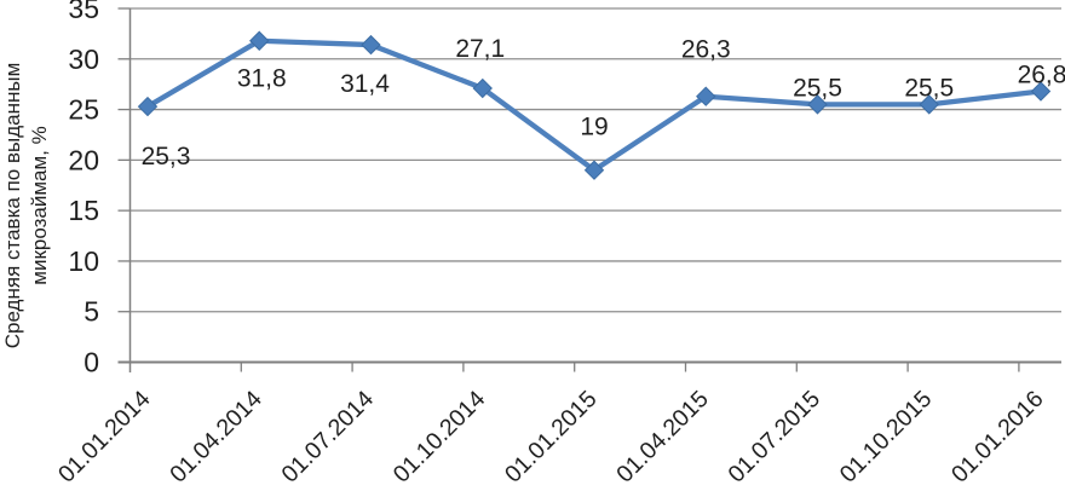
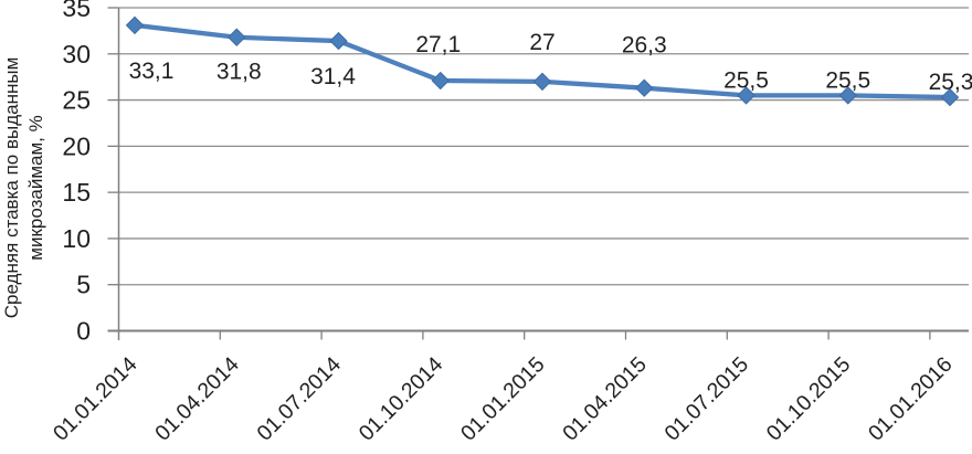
01.01.2014: 25,3 -> 33,1
01.01.2015: 19 -> 27
01.01.2016: 26,8 -> 25,3
